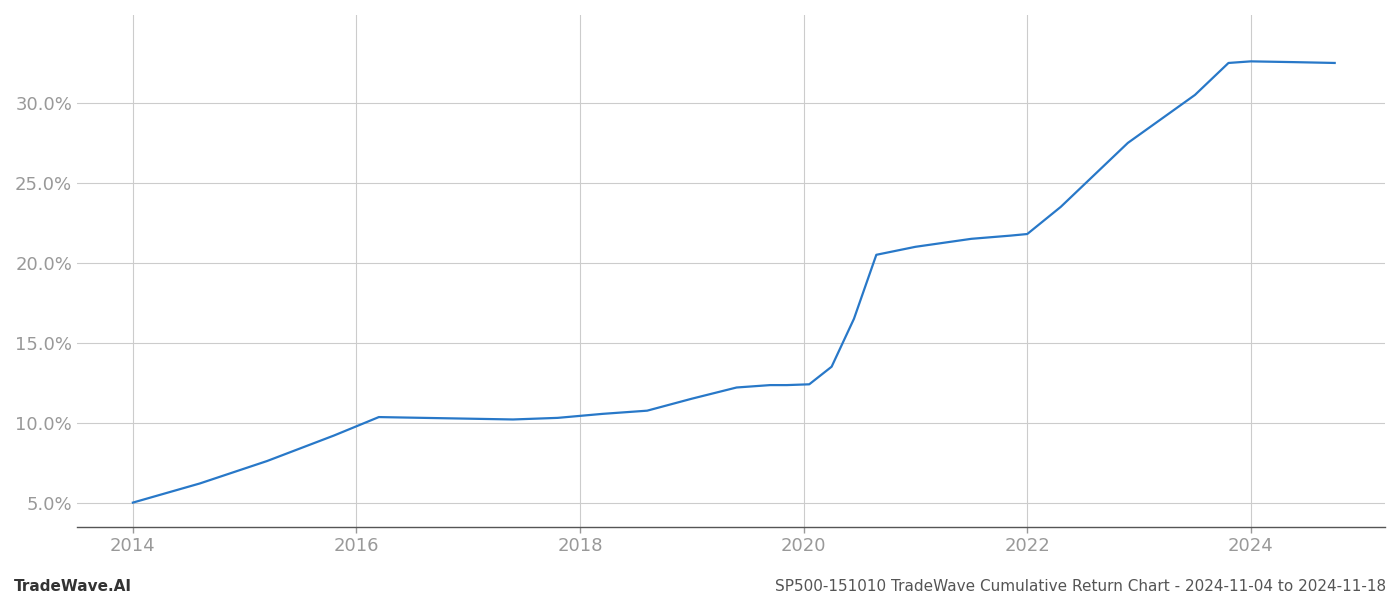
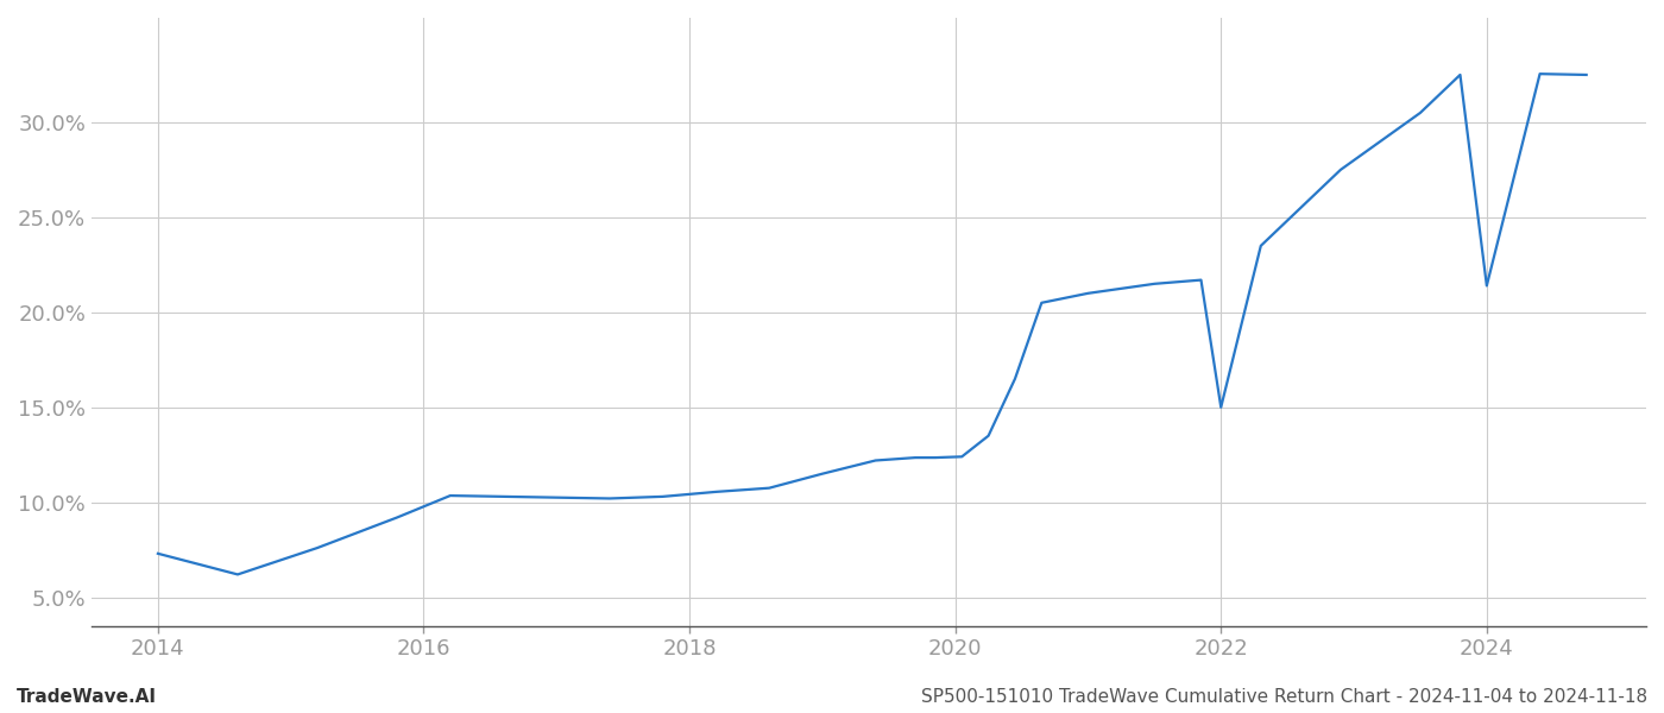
2014: 5.0% -> 7.3%
2022: 21.8% -> 15.0%
2024: 32.6% -> 21.4%
